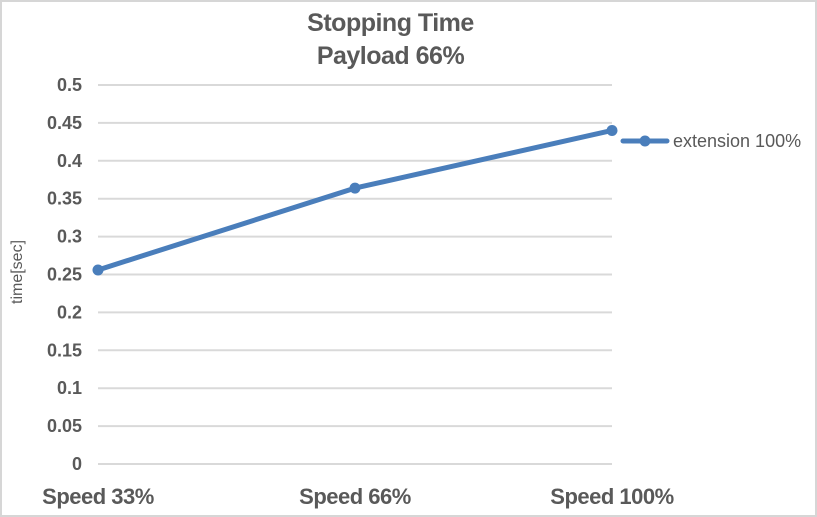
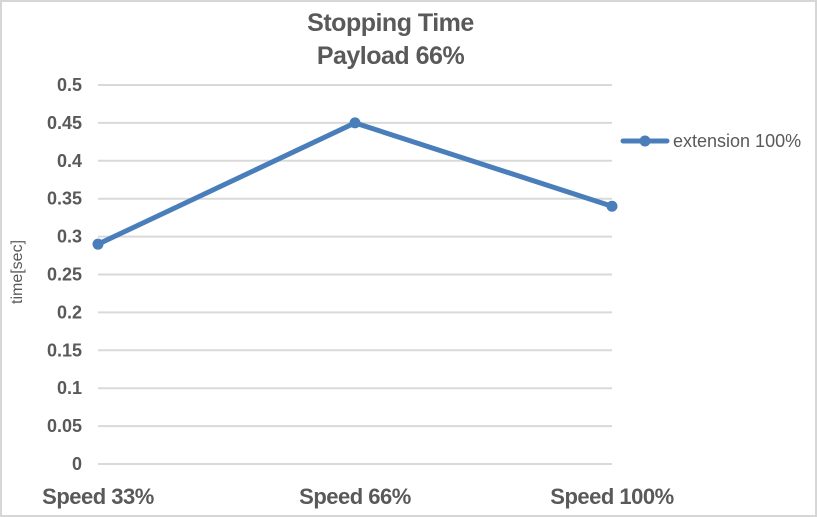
Speed 33%: 0.26 -> 0.29
Speed 66%: 0.36 -> 0.45
Speed 100%: 0.44 -> 0.34
